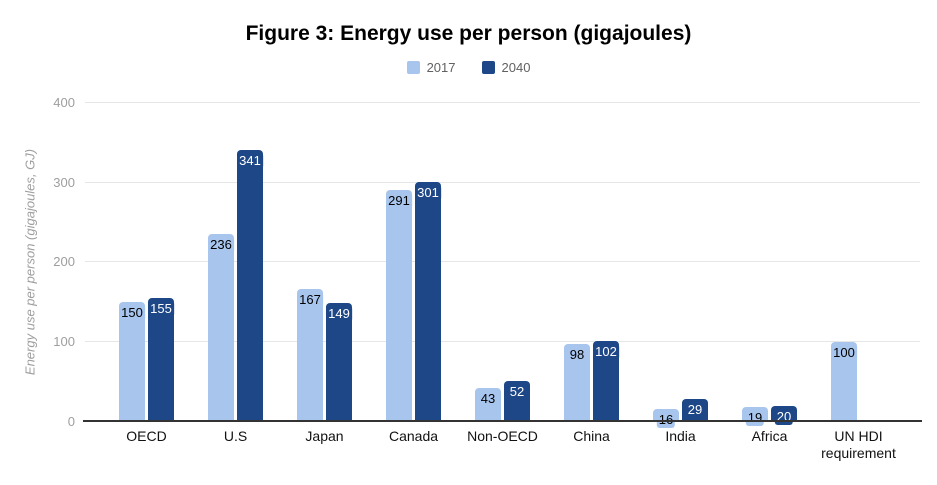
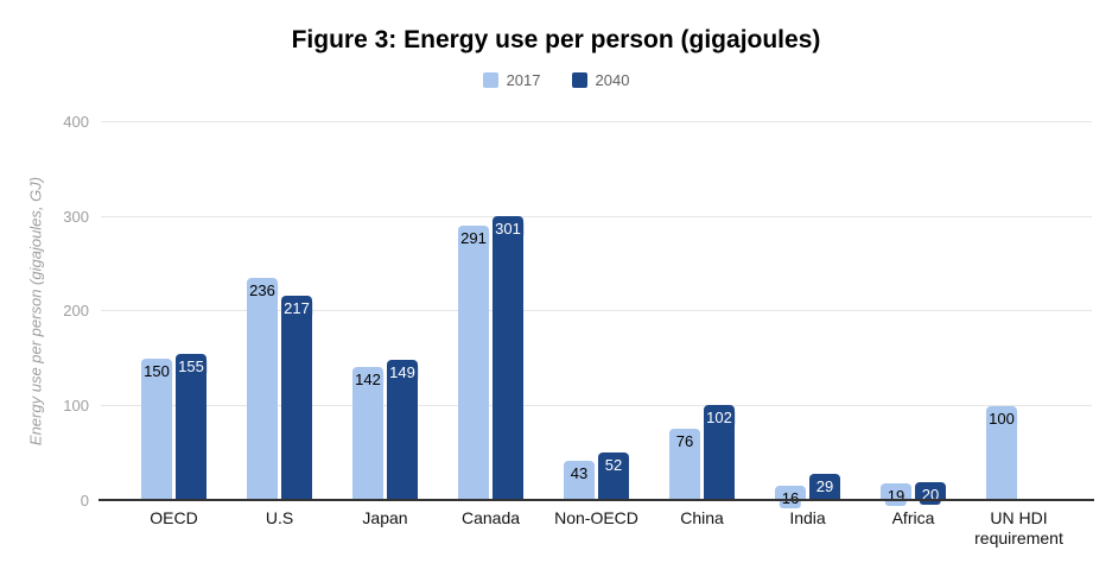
2040/U.S: 341 -> 217
2017/Japan: 167 -> 142
2017/China: 98 -> 76
